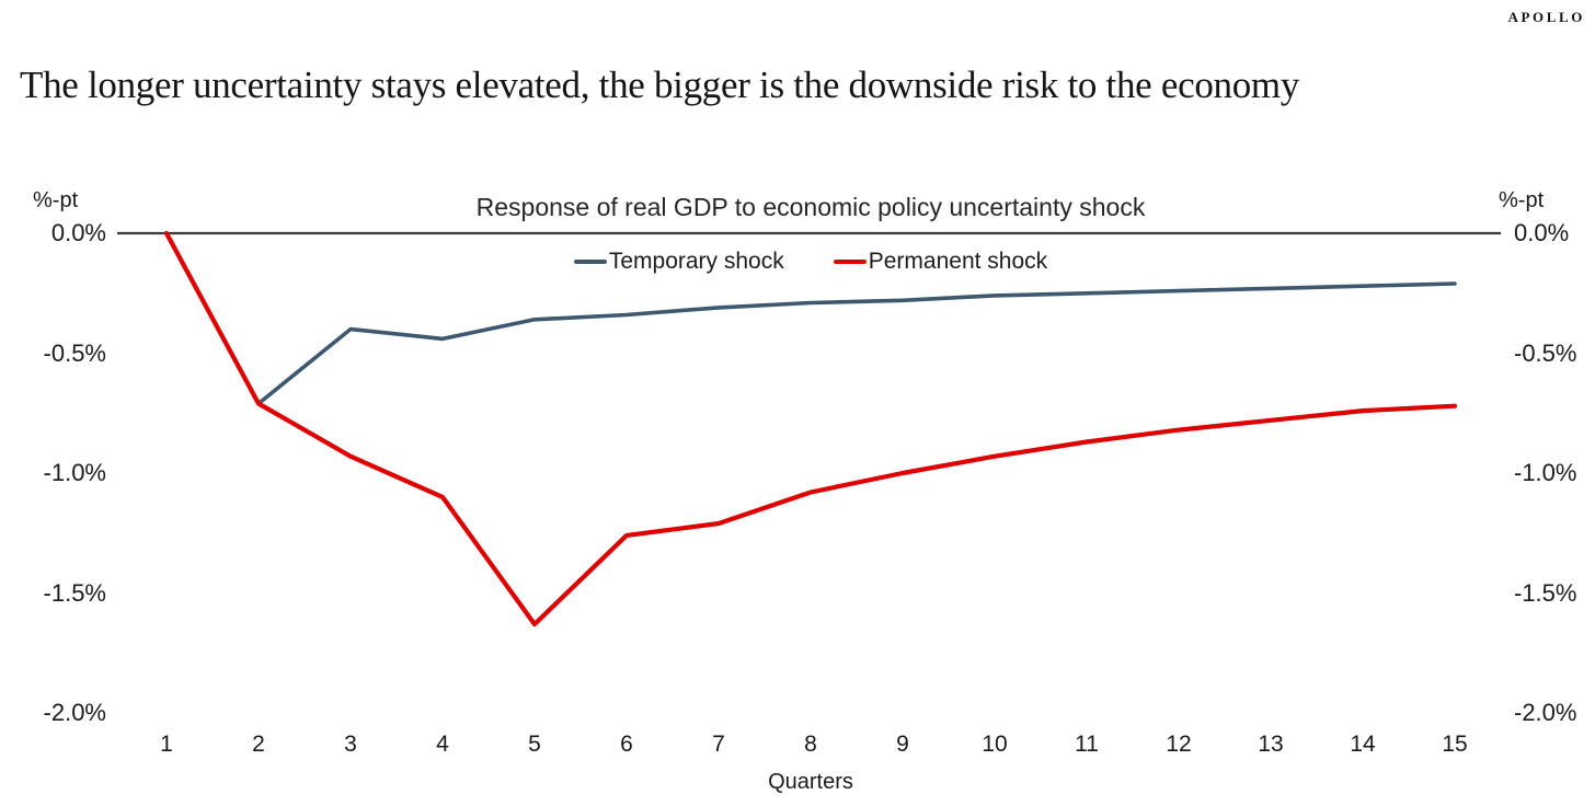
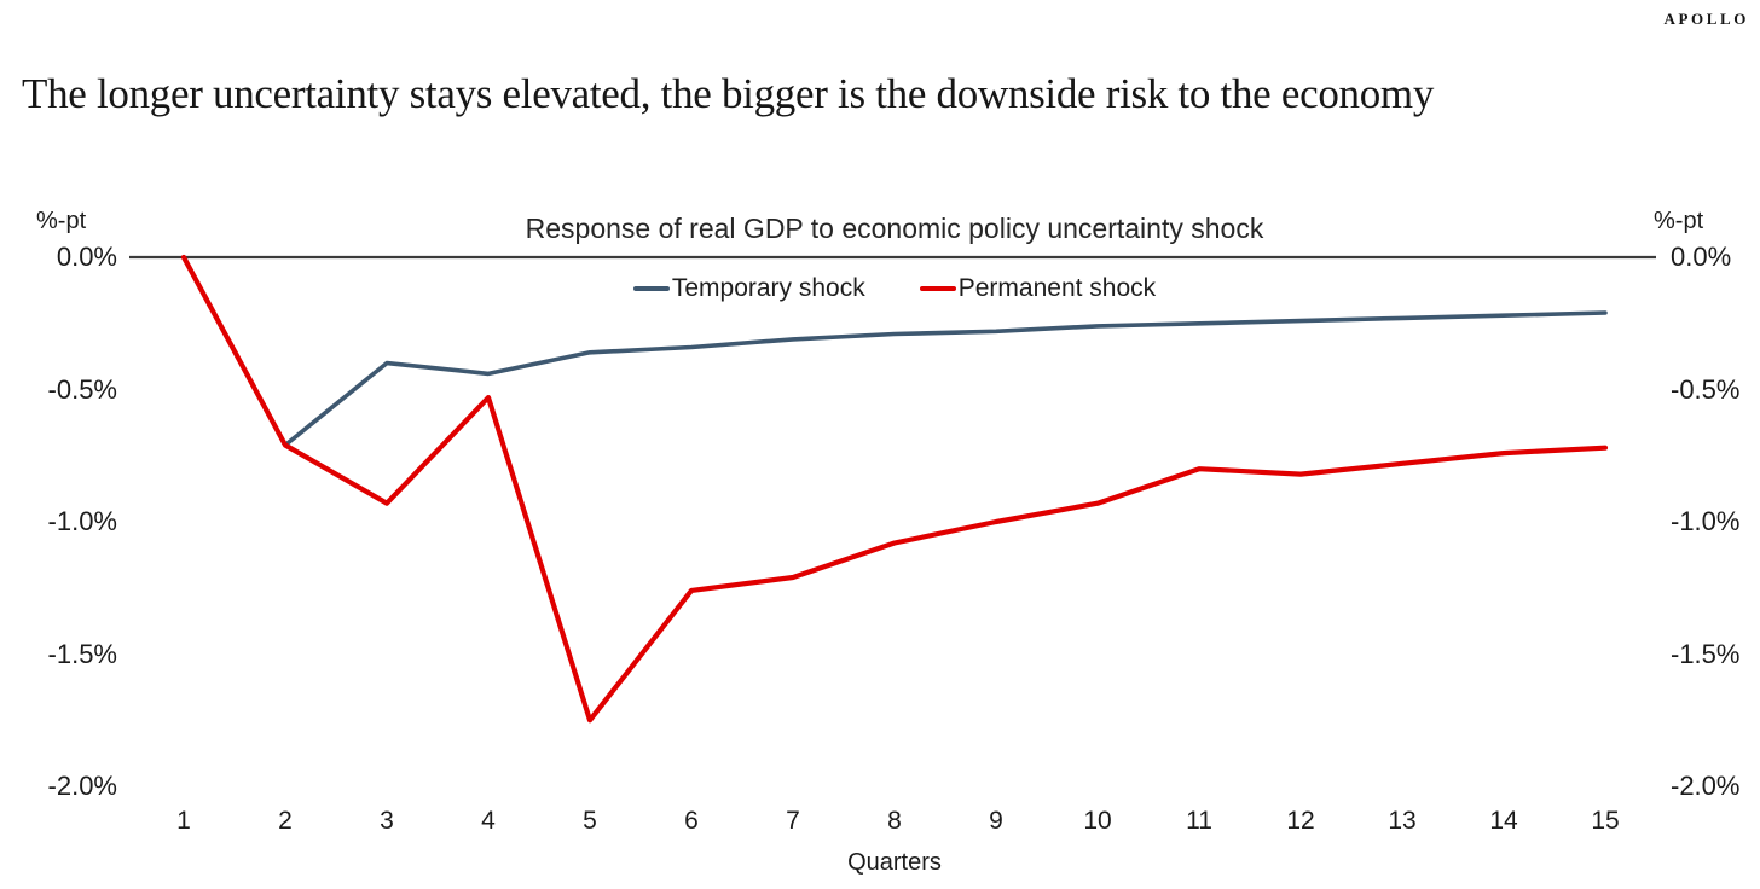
Permanent shock/4: -1.10% -> -0.53%
Permanent shock/5: -1.63% -> -1.75%
Permanent shock/11: -0.87% -> -0.80%
